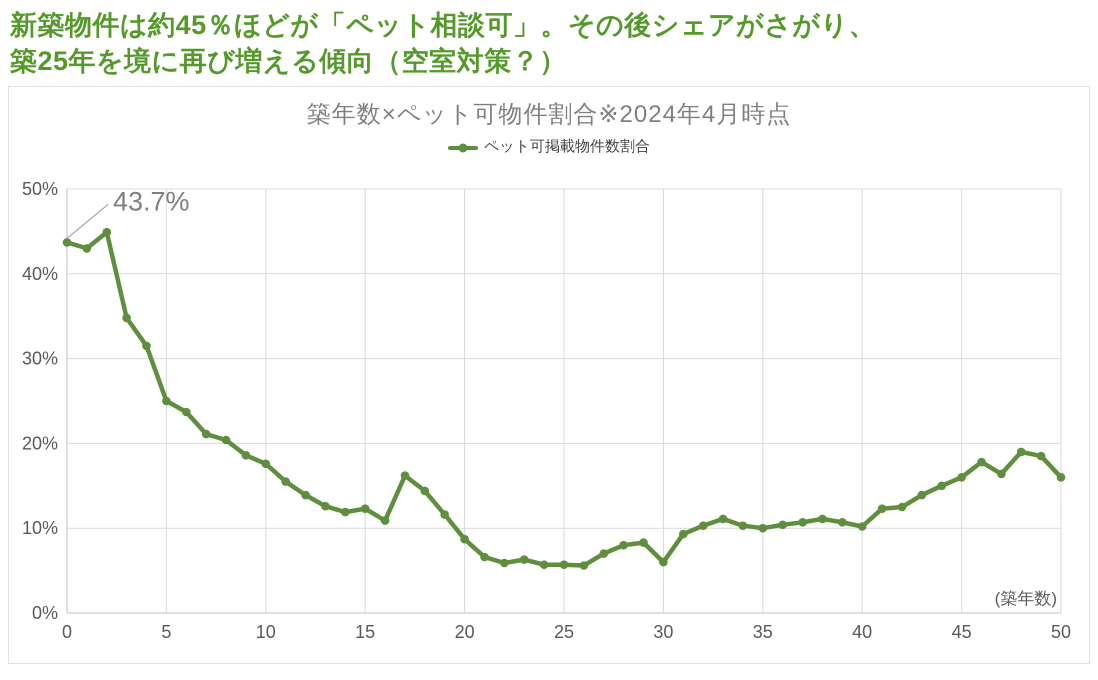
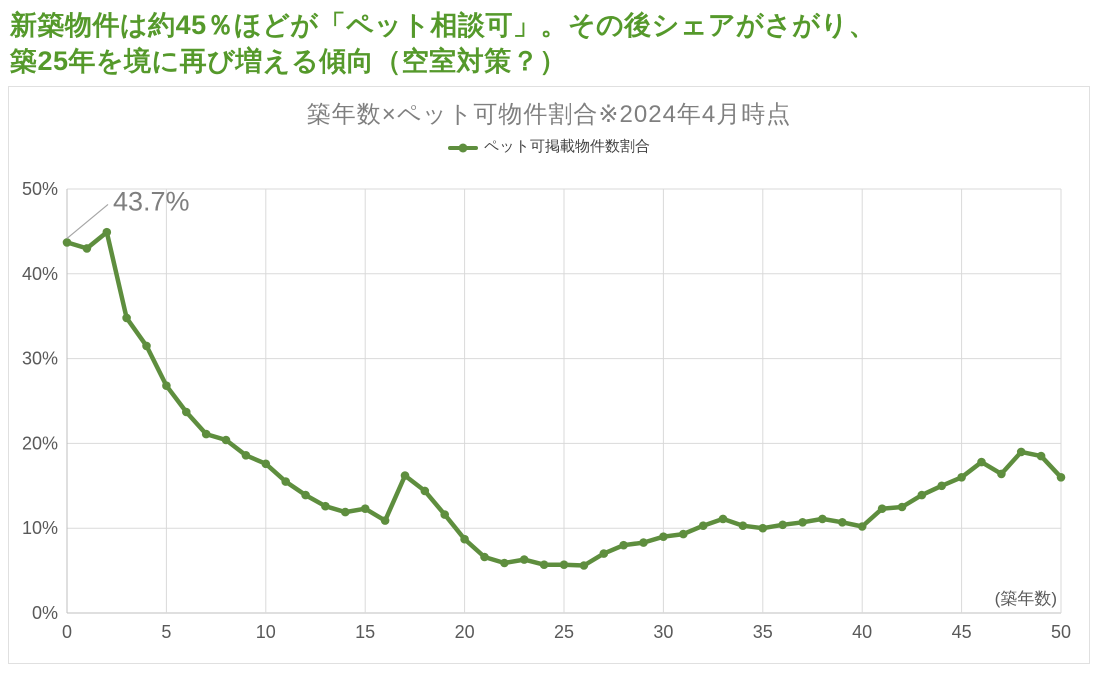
5: 25% -> 27%
30: 6% -> 9%
